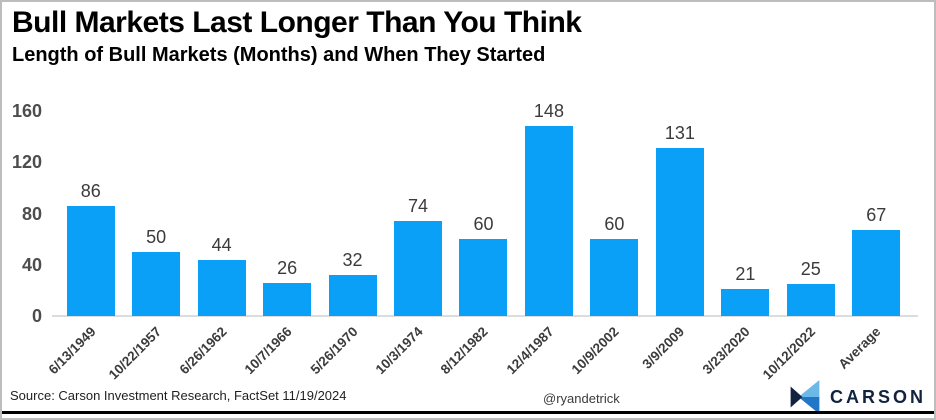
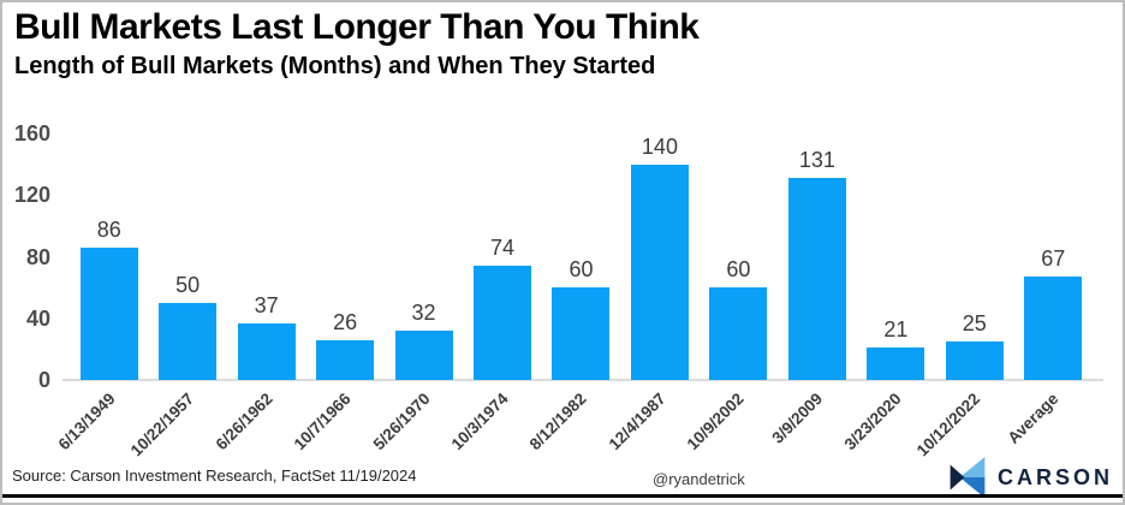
6/26/1962: 44 -> 37
12/4/1987: 148 -> 140
